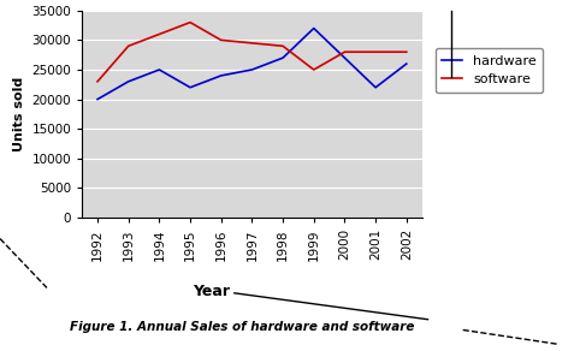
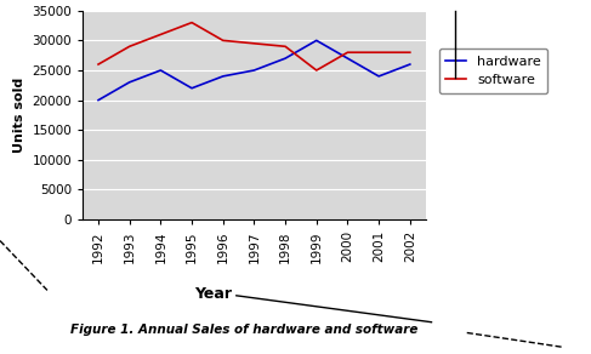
software/1992: 23000 -> 26000
hardware/1999: 32000 -> 30000
hardware/2001: 22000 -> 24000
